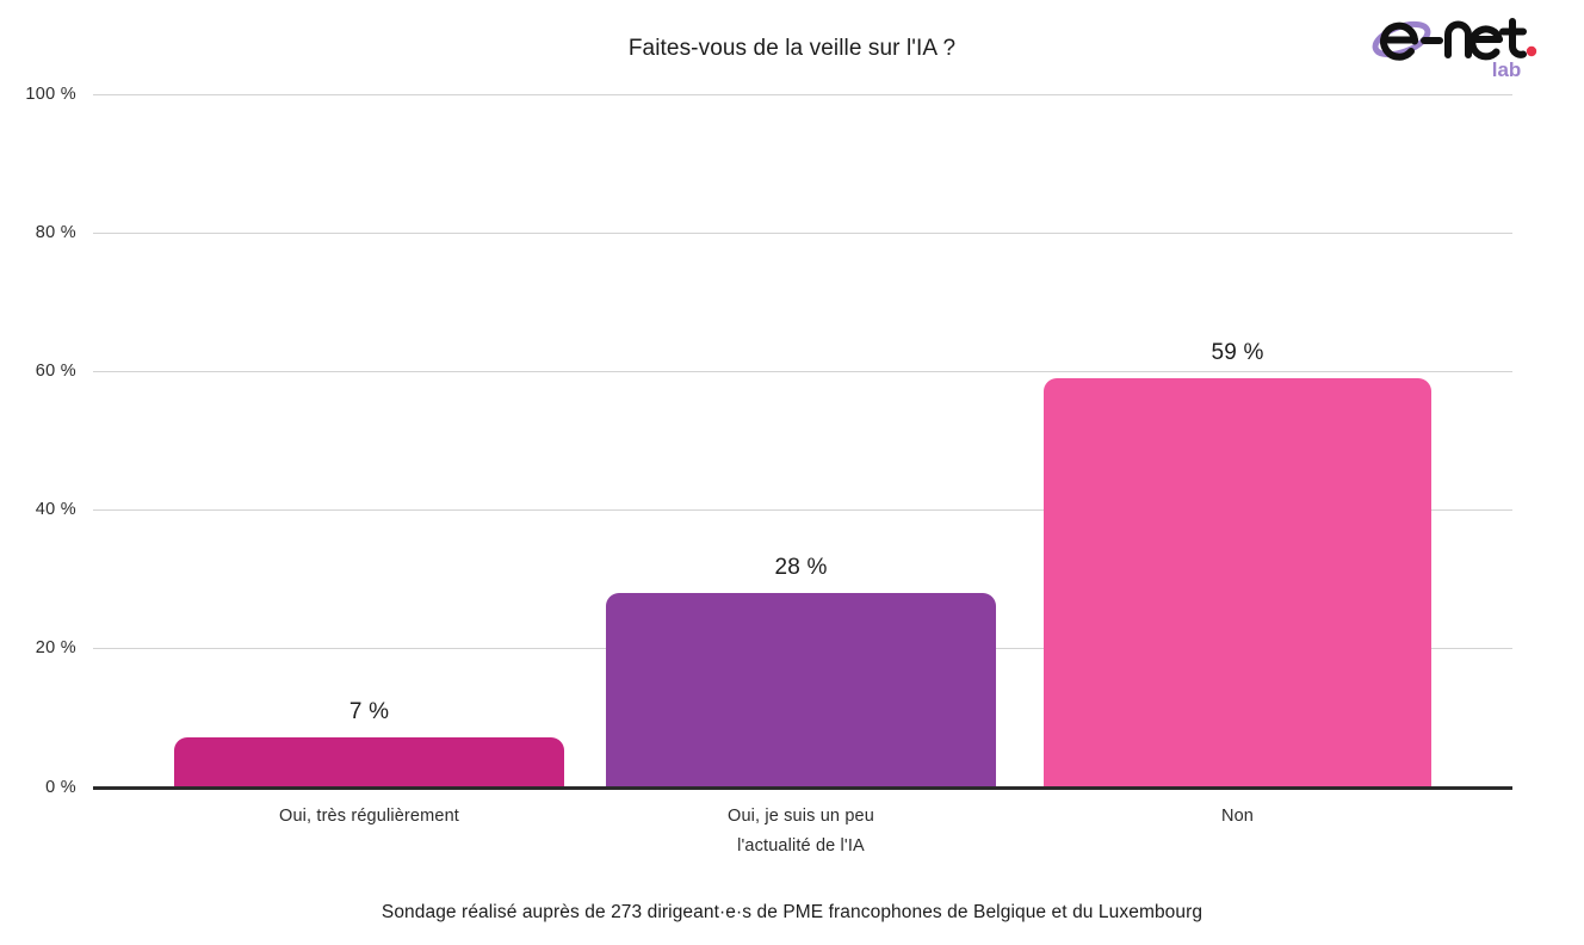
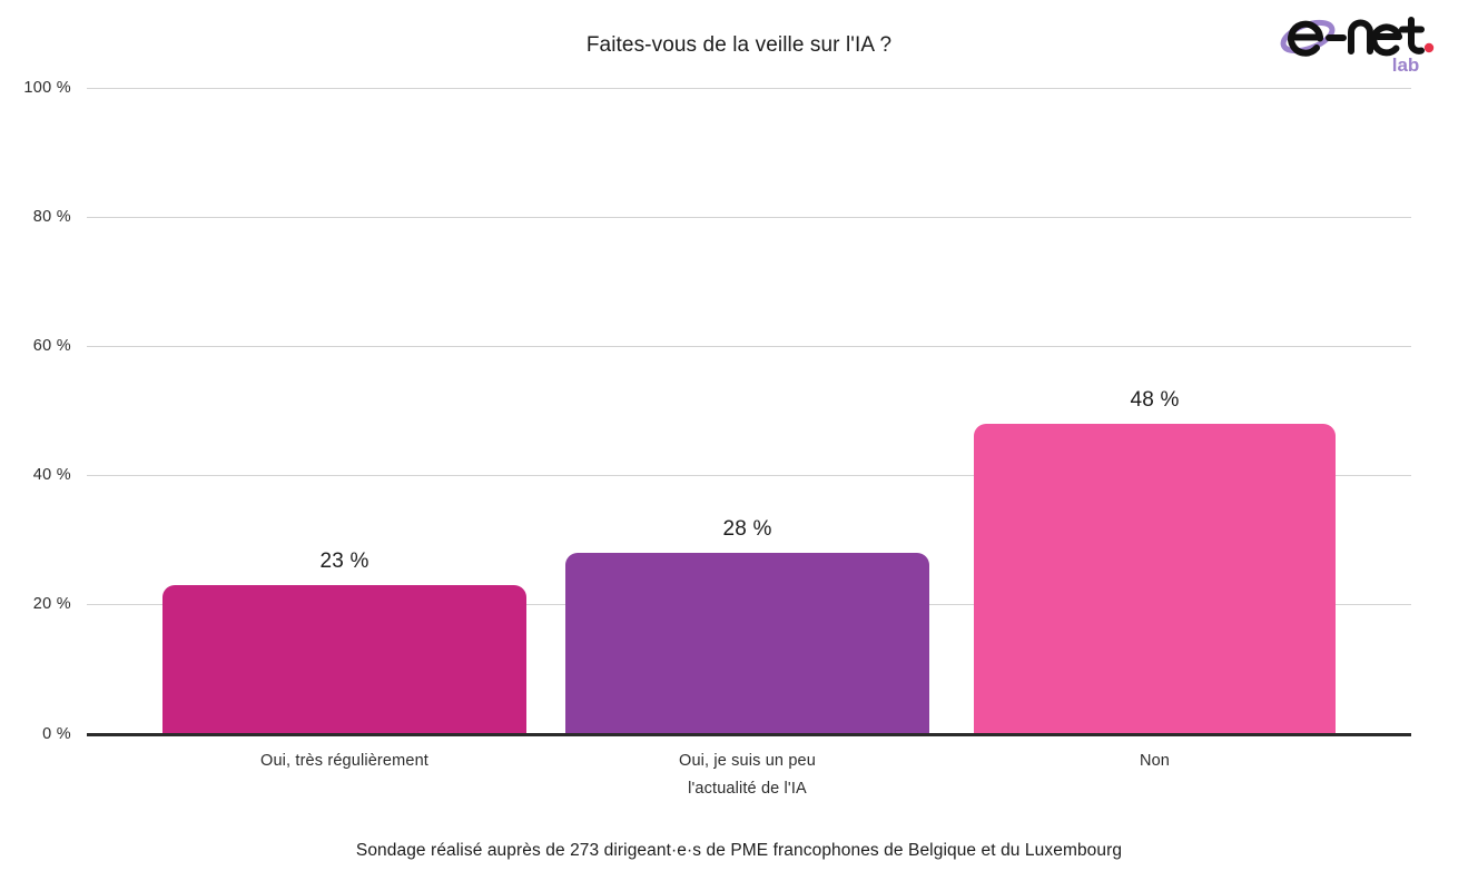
Oui, très régulièrement: 7 -> 23
Non: 59 -> 48
